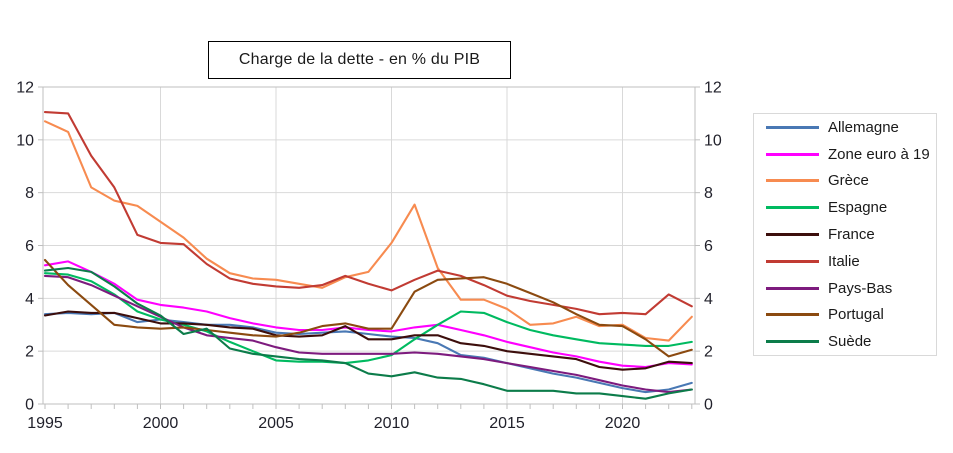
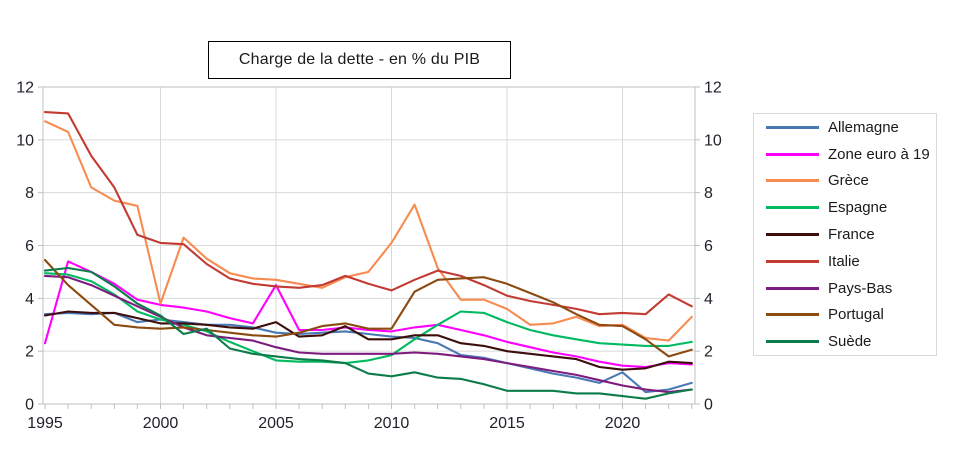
Zone euro à 19/1995: 5.2 -> 2.3
Grèce/2000: 6.9 -> 3.8
Zone euro à 19/2005: 2.9 -> 4.5
France/2005: 2.6 -> 3.1
Allemagne/2020: 0.6 -> 1.2
